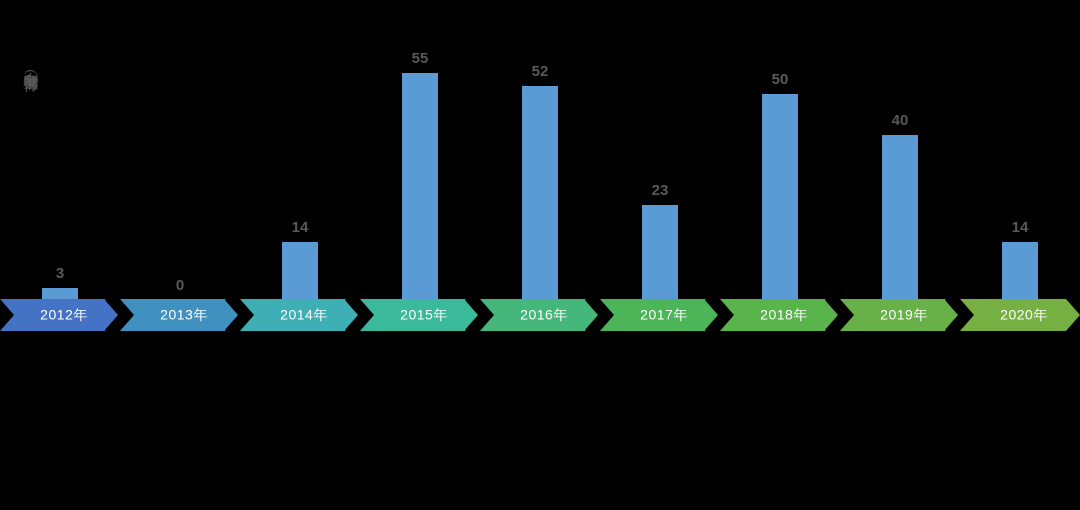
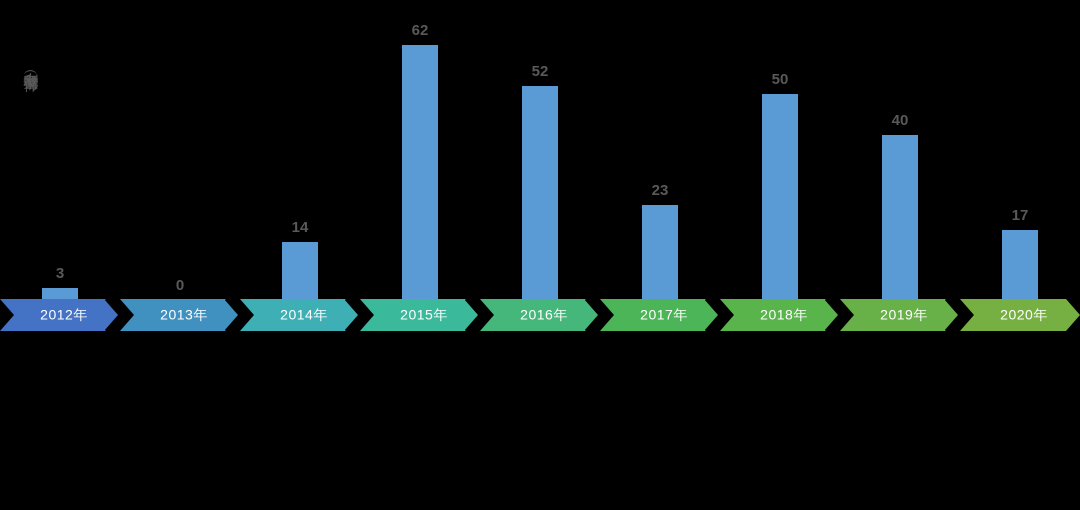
2015年: 55 -> 62
2020年: 14 -> 17
